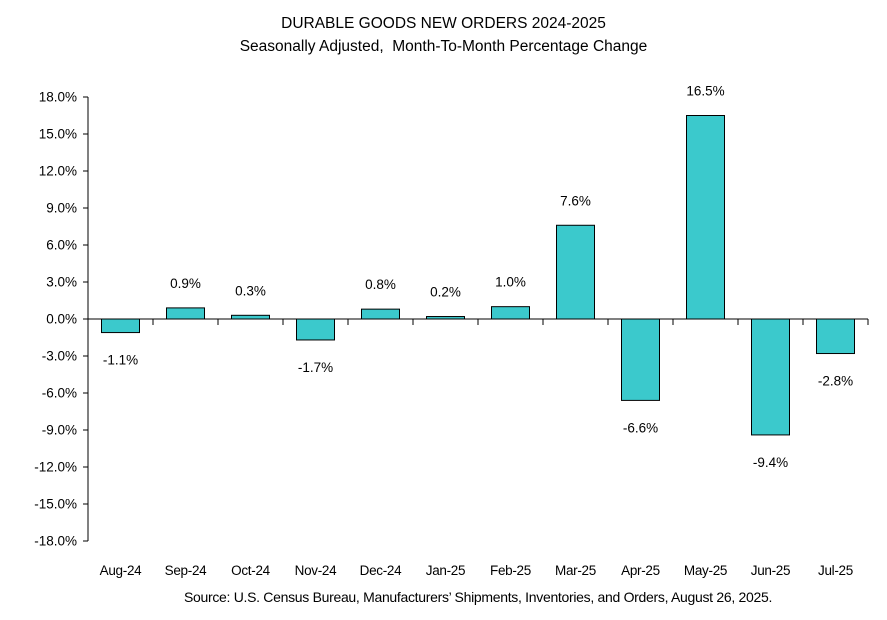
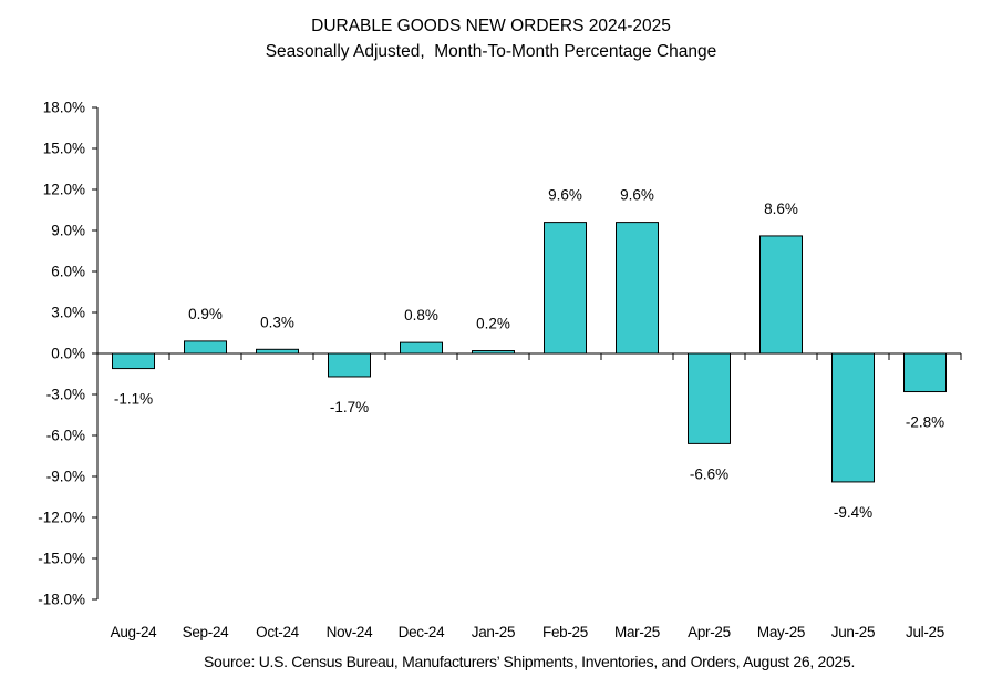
Feb-25: 1.0% -> 9.6%
Mar-25: 7.6% -> 9.6%
May-25: 16.5% -> 8.6%
